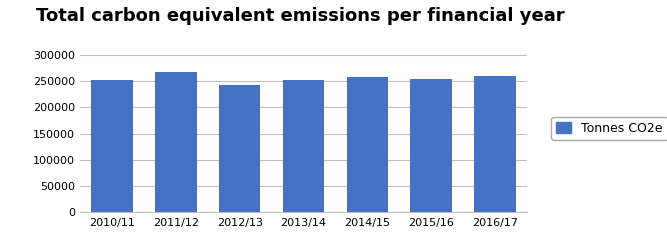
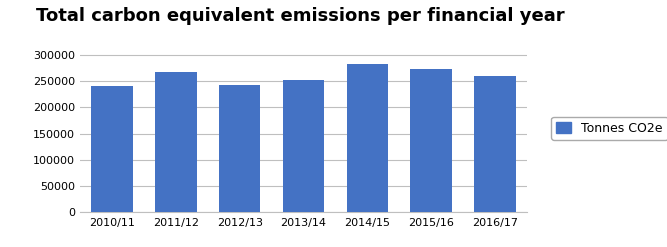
2010/11: 252000 -> 240000
2014/15: 258000 -> 282000
2015/16: 254000 -> 274000
